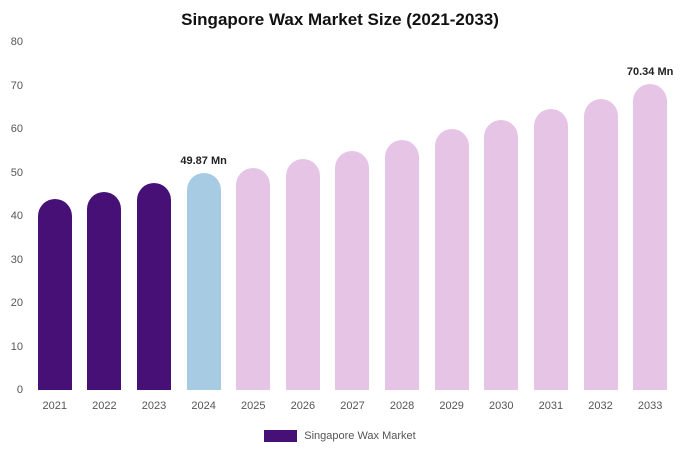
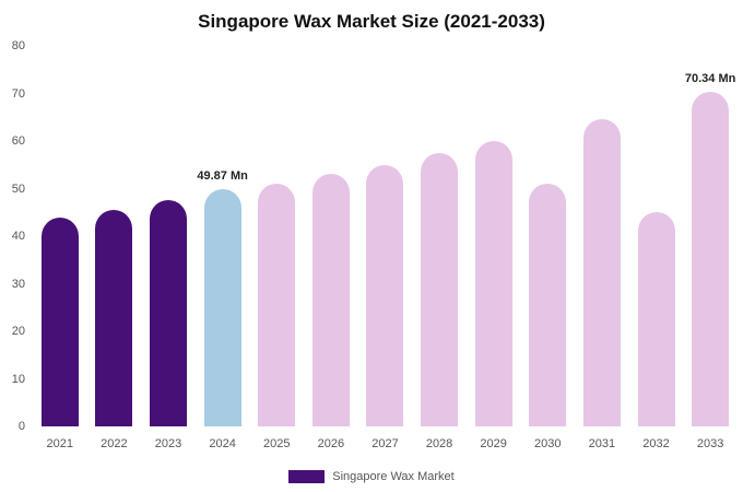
2030: 62 -> 51
2032: 67 -> 45
